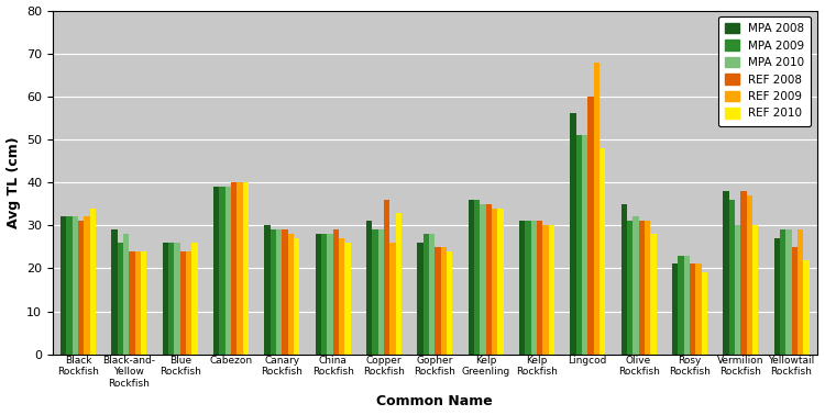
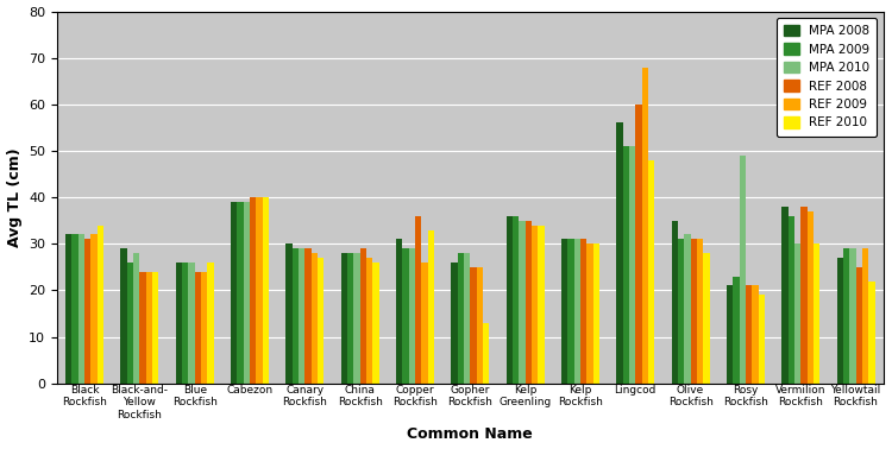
REF 2010/Gopher Rockfish: 24 -> 13
MPA 2010/Rosy Rockfish: 23 -> 49
